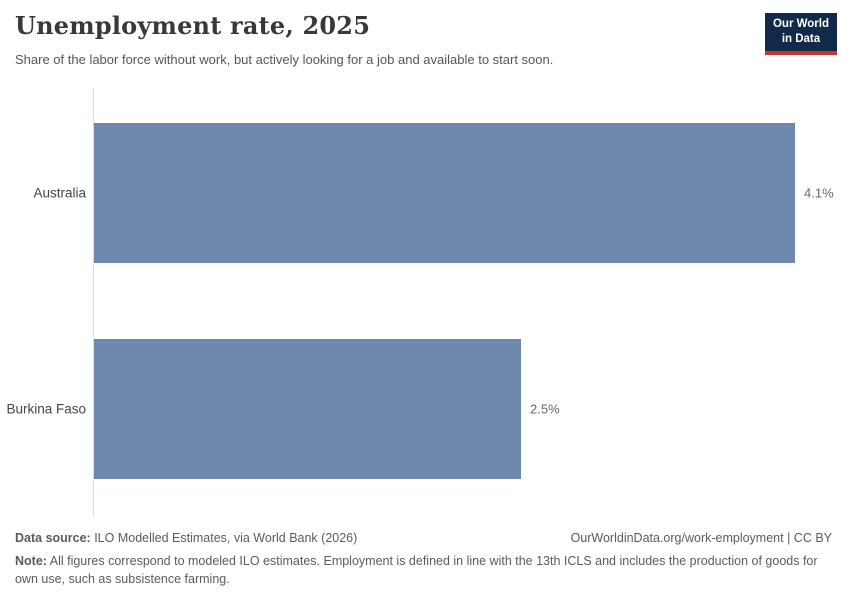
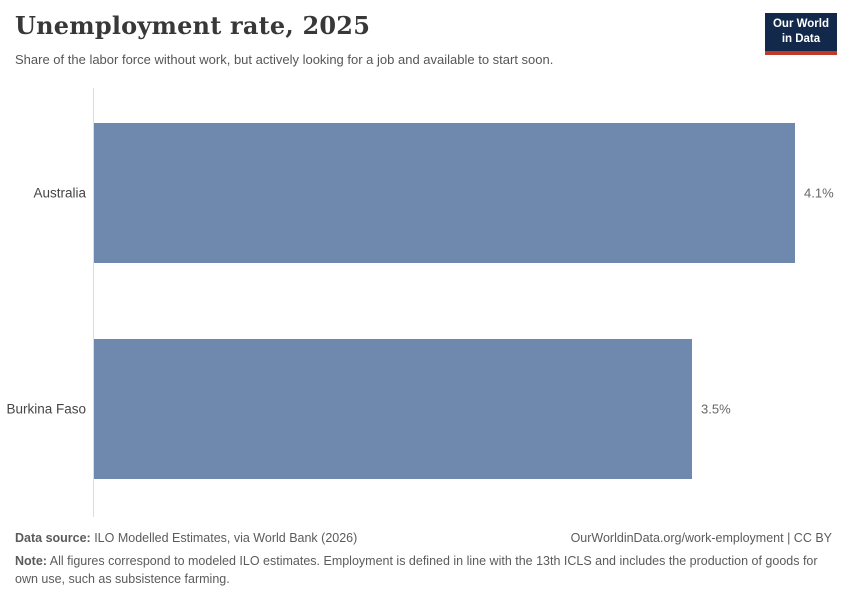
Burkina Faso: 2.5% -> 3.5%
